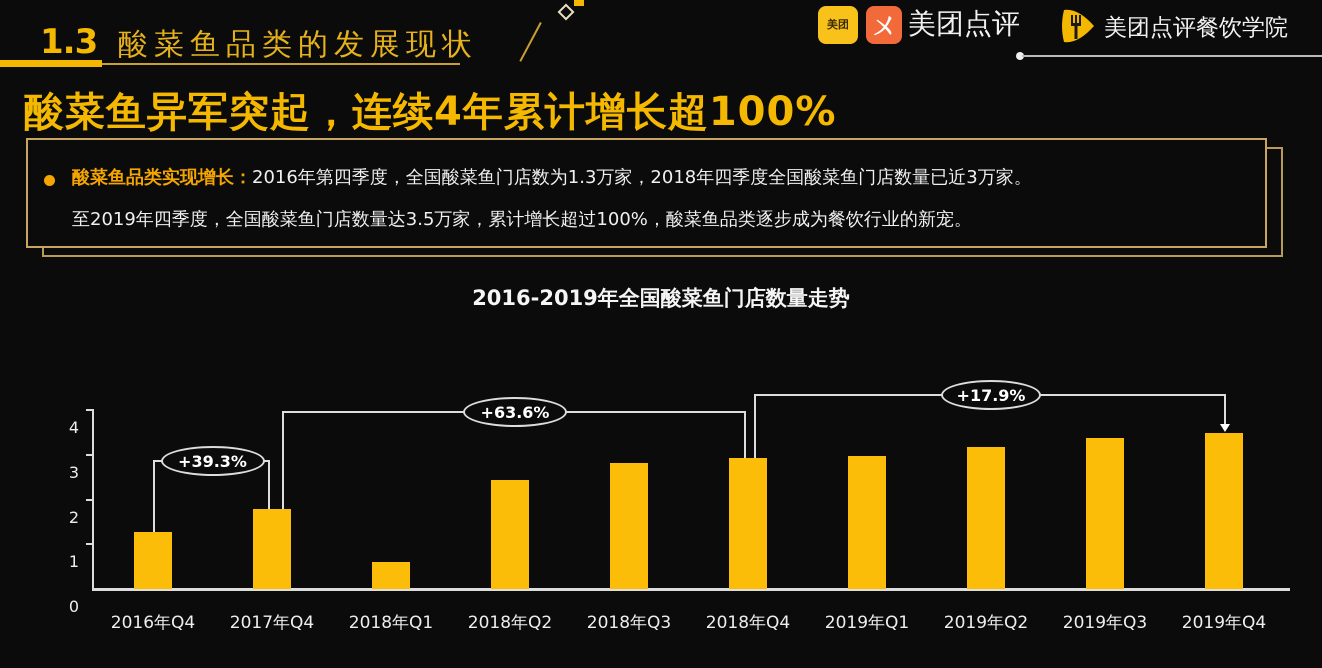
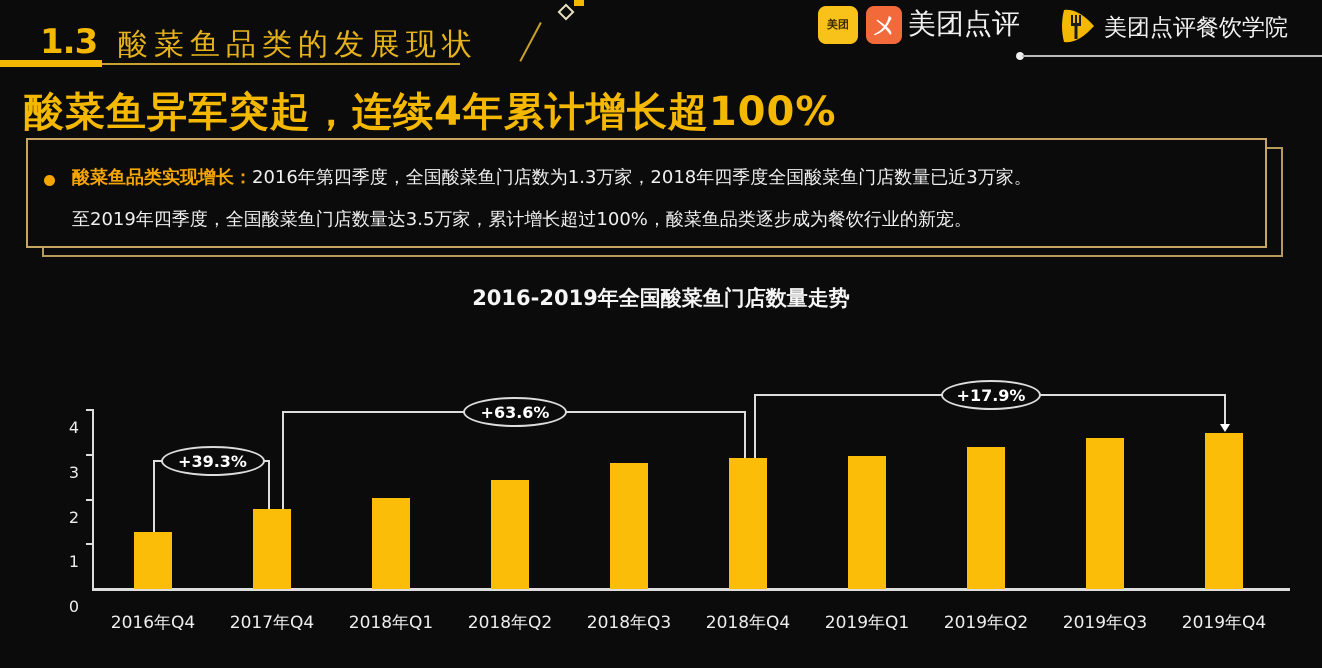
2018年Q1: 0.6 -> 2.0
